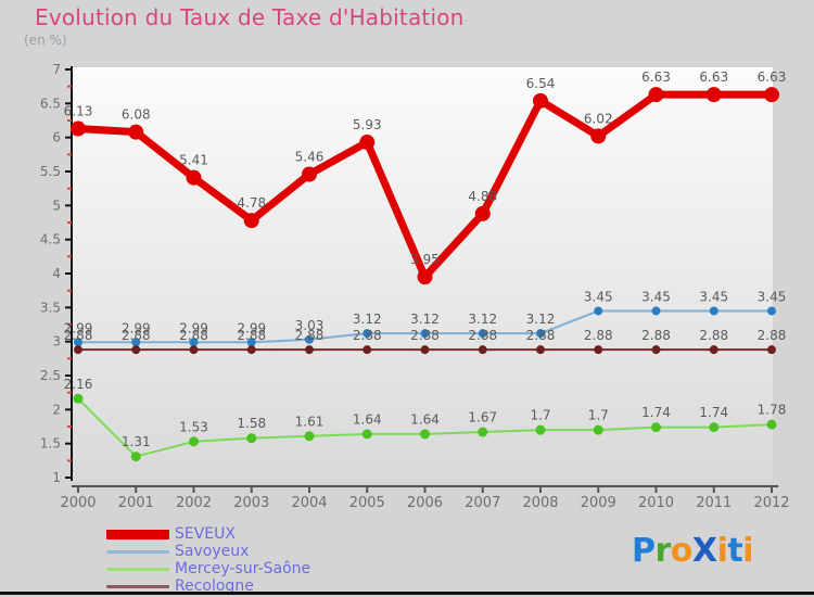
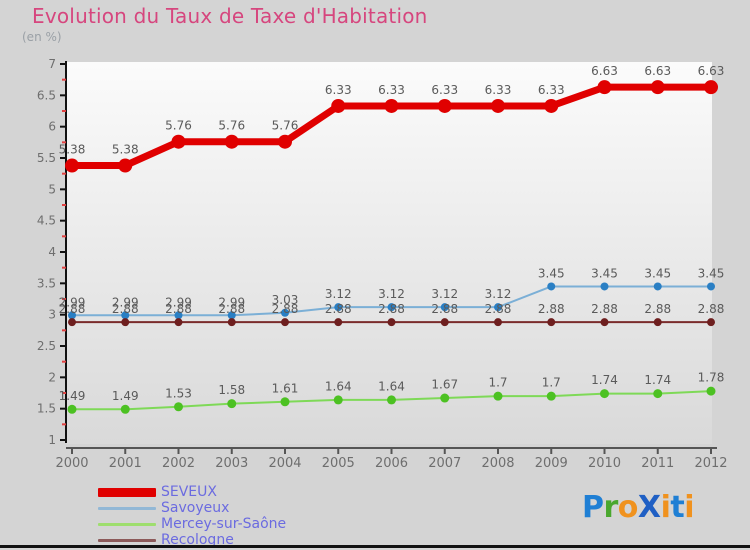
SEVEUX/2000: 6.13 -> 5.38
Mercey-sur-Saône/2000: 2.16 -> 1.49
SEVEUX/2001: 6.08 -> 5.38
Mercey-sur-Saône/2001: 1.31 -> 1.49
SEVEUX/2002: 5.41 -> 5.76
SEVEUX/2003: 4.78 -> 5.76
SEVEUX/2004: 5.46 -> 5.76
SEVEUX/2005: 5.93 -> 6.33
SEVEUX/2006: 3.95 -> 6.33
SEVEUX/2007: 4.88 -> 6.33
SEVEUX/2008: 6.54 -> 6.33
SEVEUX/2009: 6.02 -> 6.33
